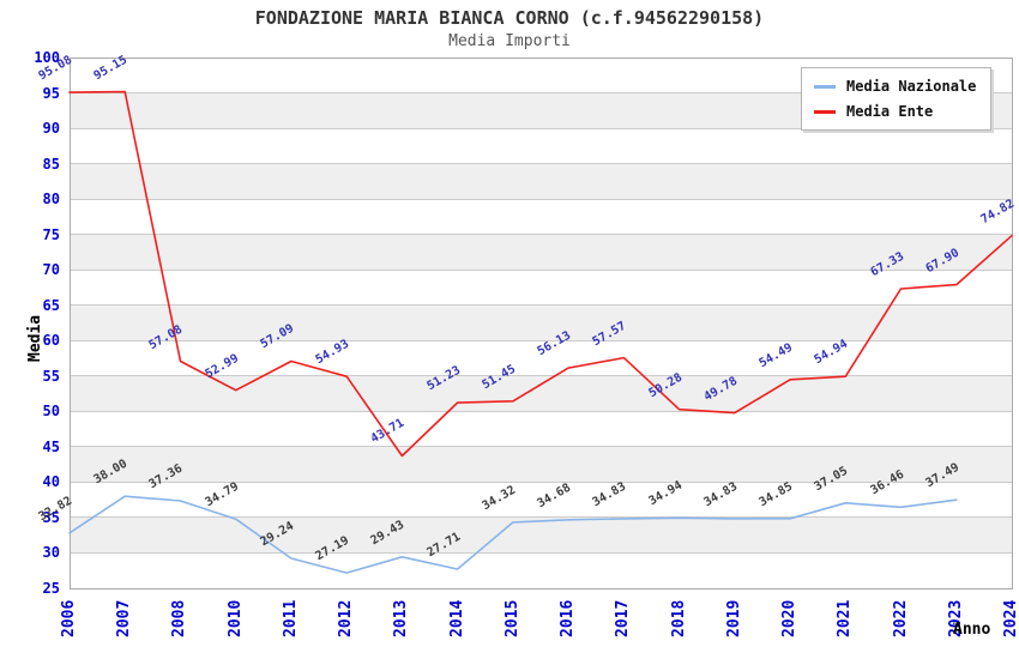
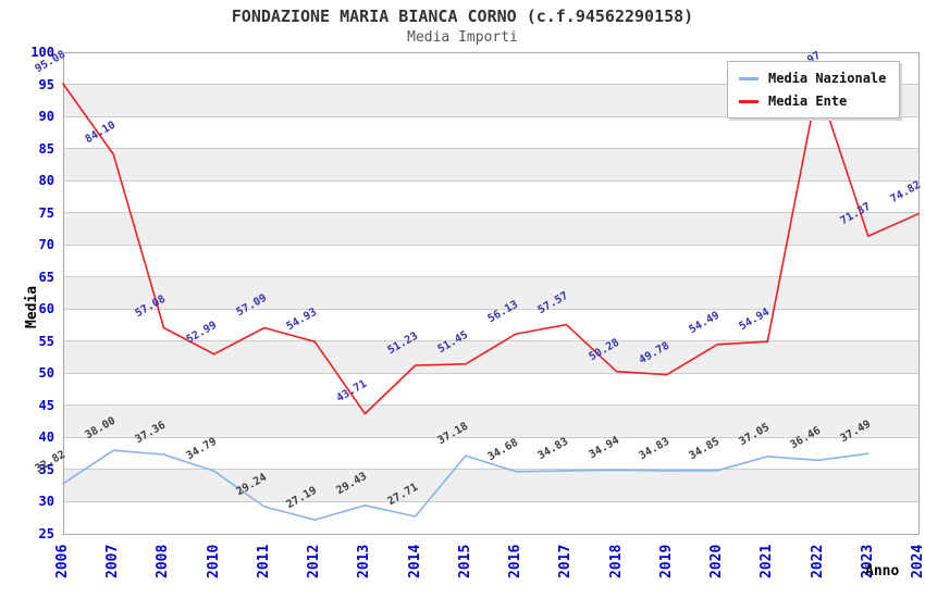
Media Ente/2007: 95.15 -> 84.10
Media Nazionale/2015: 34.32 -> 37.18
Media Ente/2022: 67.33 -> 94.97
Media Ente/2023: 67.90 -> 71.37
